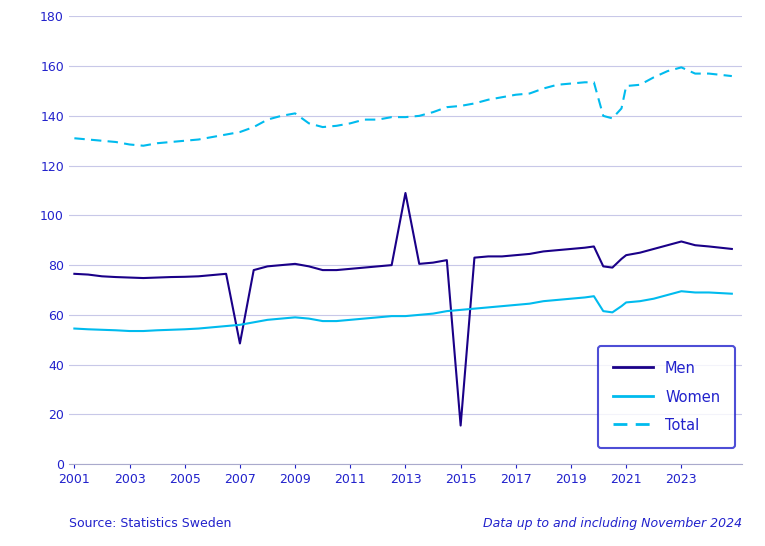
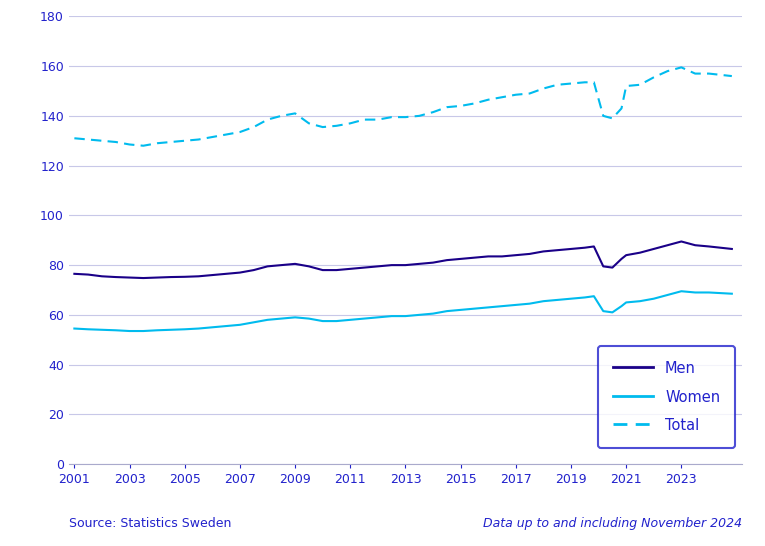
Men/2007: 48.5 -> 77.0
Men/2013: 109.0 -> 80.0
Men/2015: 15.5 -> 82.5
